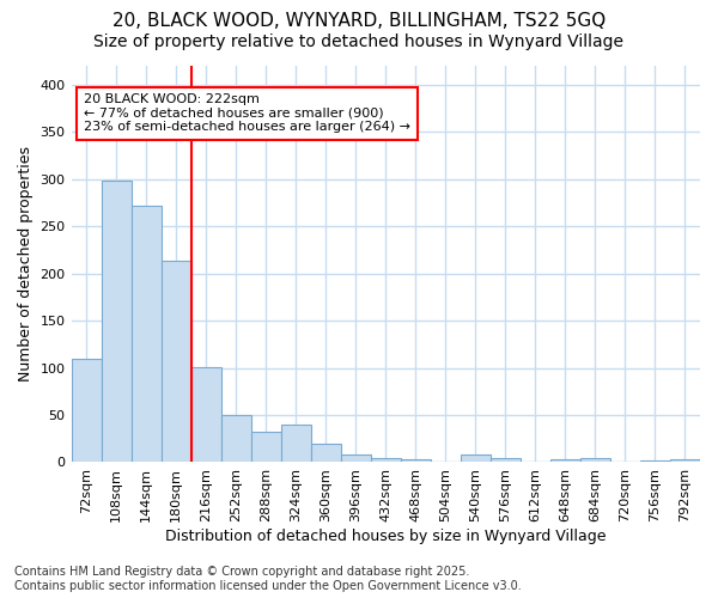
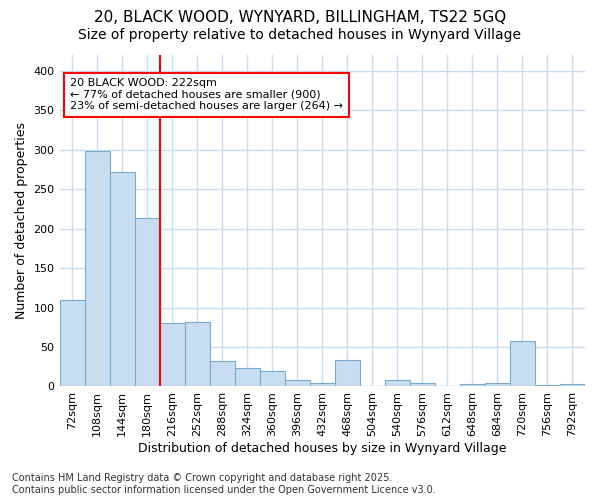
216sqm: 101 -> 80
252sqm: 50 -> 82
324sqm: 40 -> 24
468sqm: 3 -> 34
720sqm: 1 -> 58
